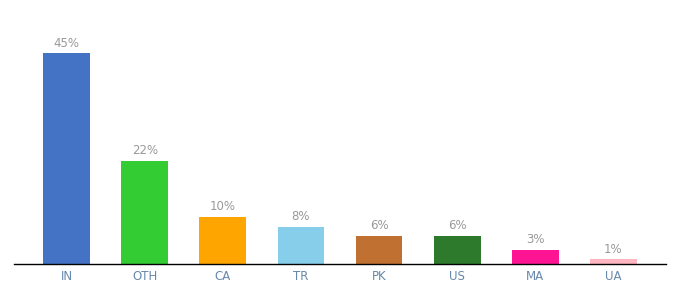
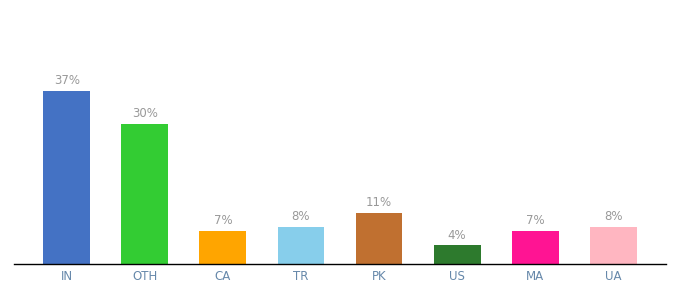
IN: 45% -> 37%
OTH: 22% -> 30%
CA: 10% -> 7%
PK: 6% -> 11%
US: 6% -> 4%
MA: 3% -> 7%
UA: 1% -> 8%
